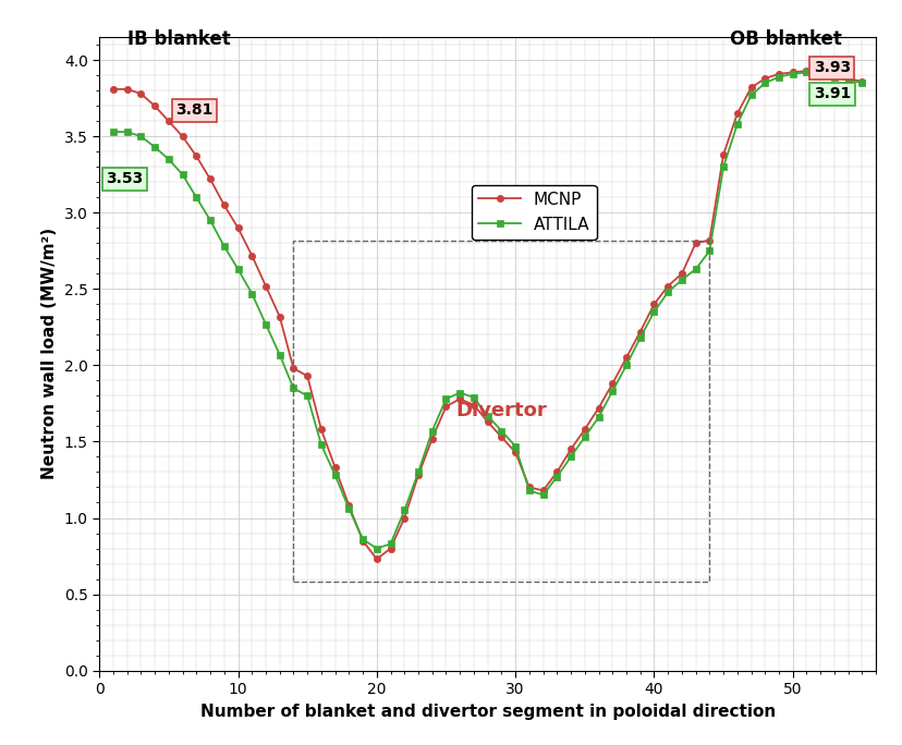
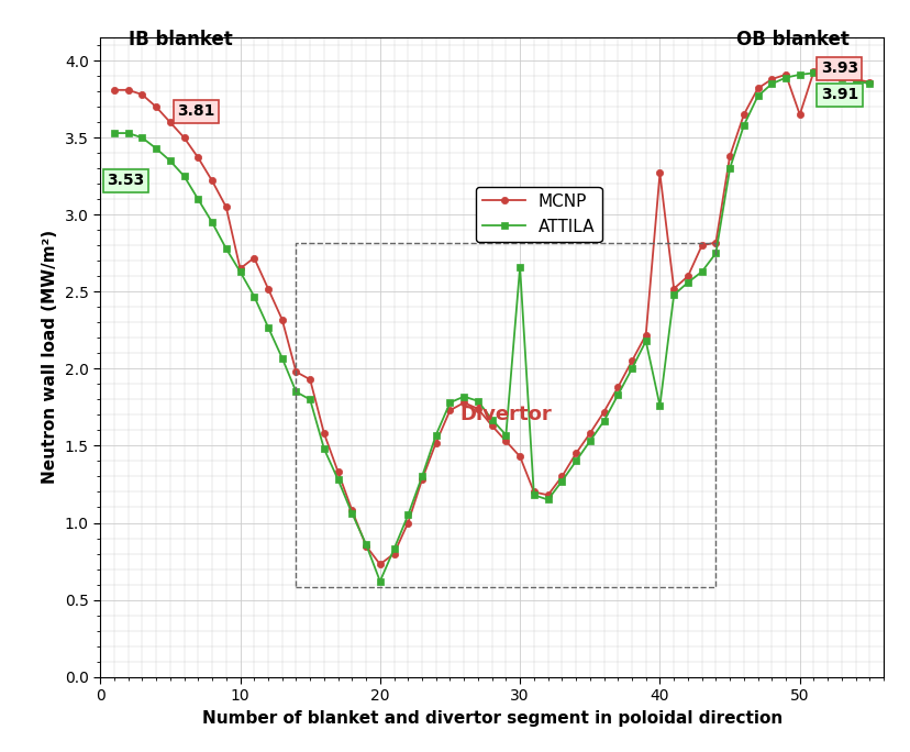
MCNP/10: 2.90 -> 2.65
ATTILA/20: 0.80 -> 0.62
ATTILA/30: 1.47 -> 2.66
MCNP/40: 2.40 -> 3.27
ATTILA/40: 2.35 -> 1.76
MCNP/50: 3.92 -> 3.65
